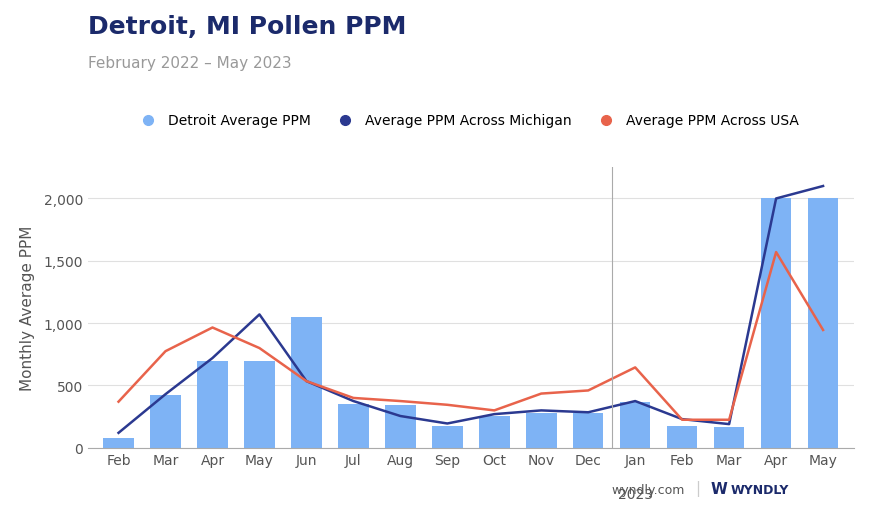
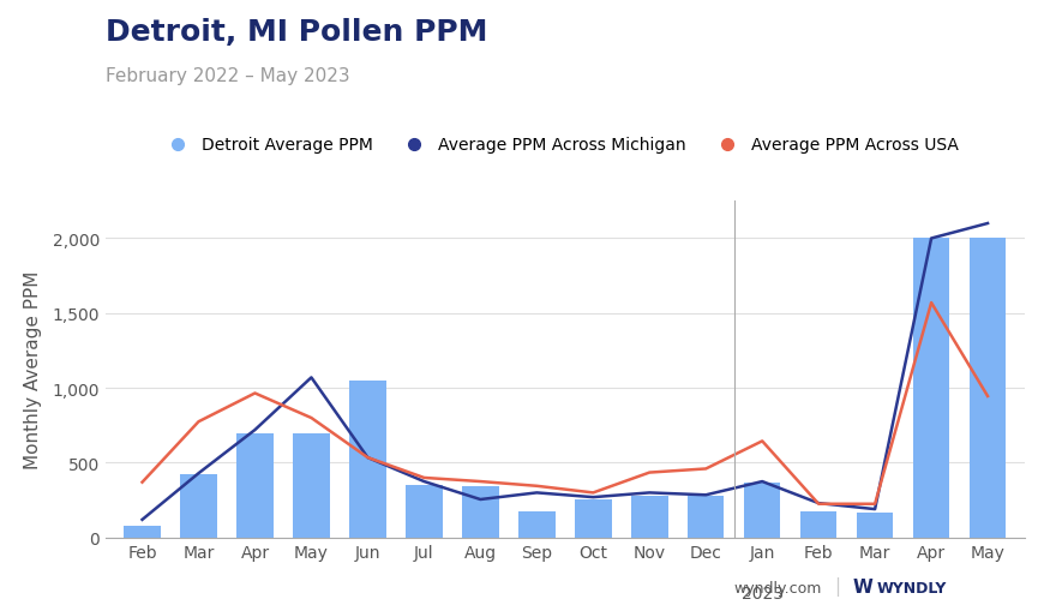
Average PPM Across Michigan/Sep: 200 -> 300
